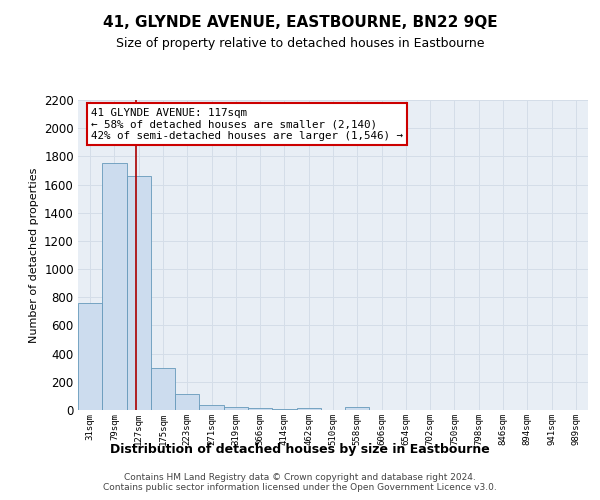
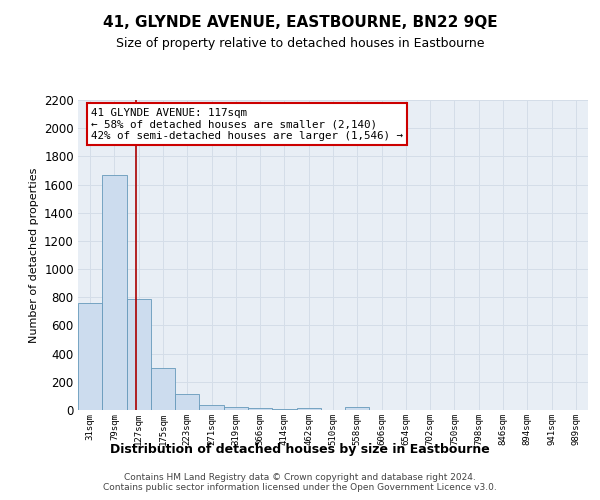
79sqm: 1750 -> 1670
127sqm: 1660 -> 790
